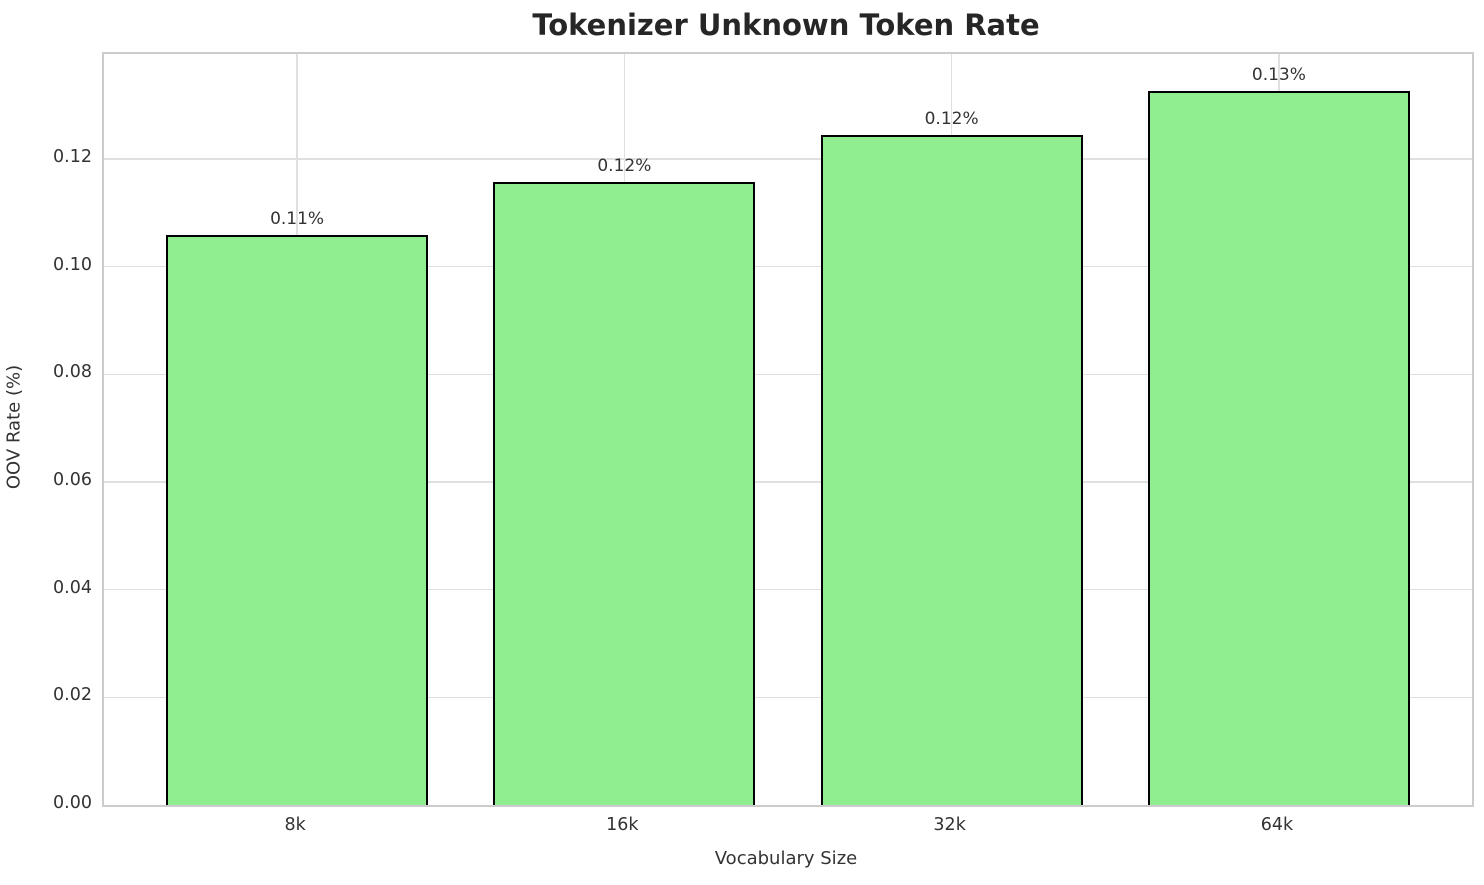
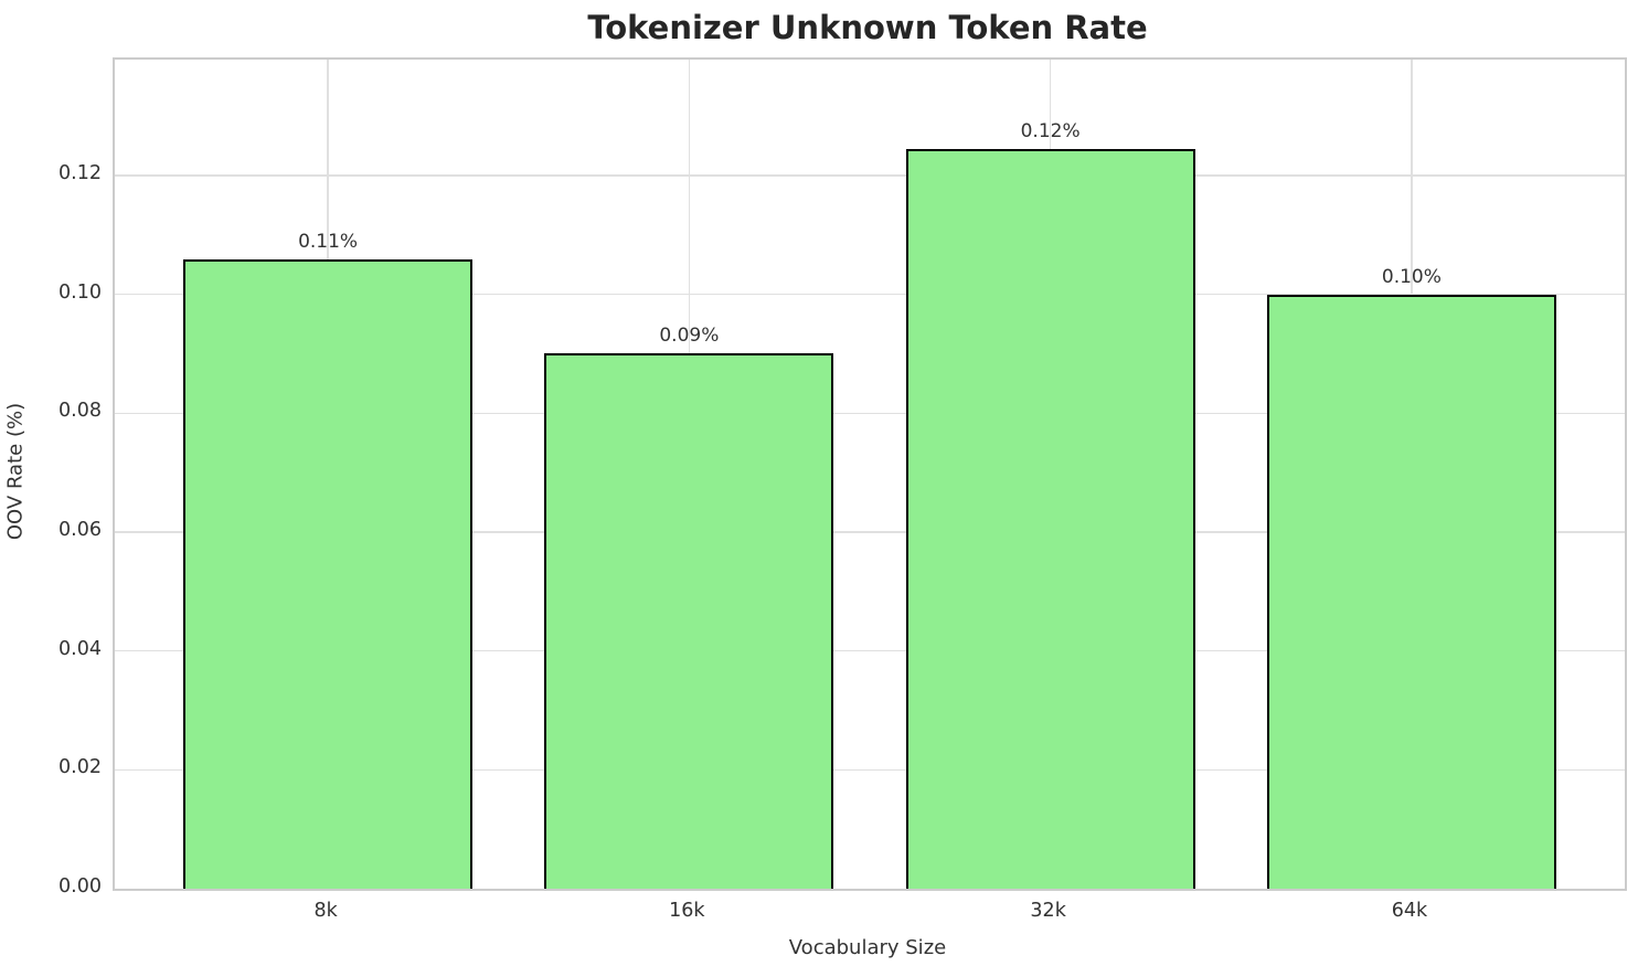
16k: 0.12% -> 0.09%
64k: 0.13% -> 0.10%
